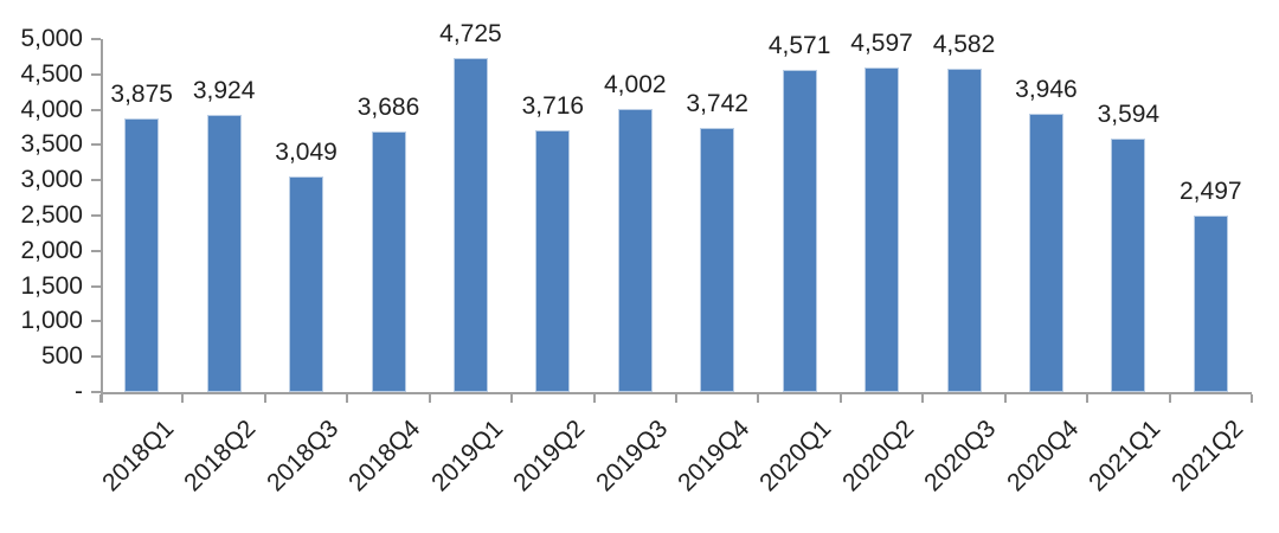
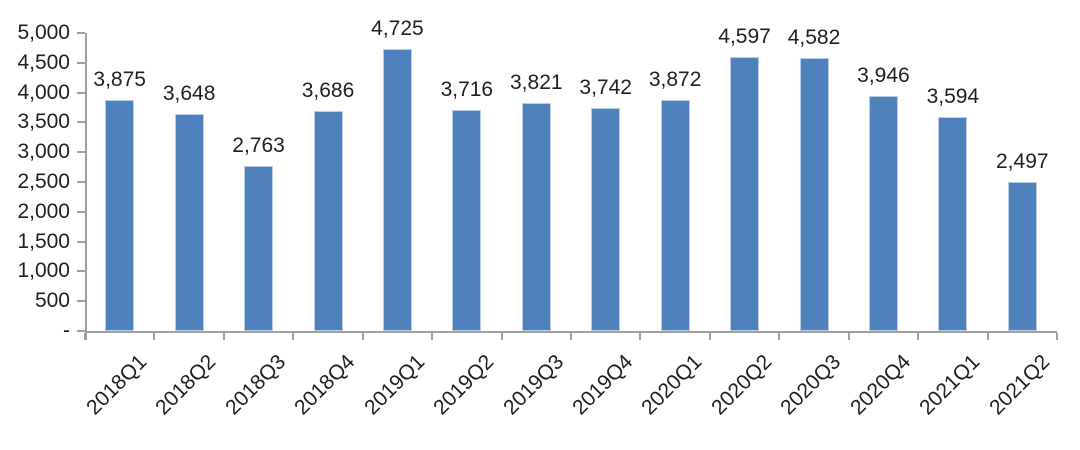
2018Q2: 3,924 -> 3,648
2018Q3: 3,049 -> 2,763
2019Q3: 4,002 -> 3,821
2020Q1: 4,571 -> 3,872
